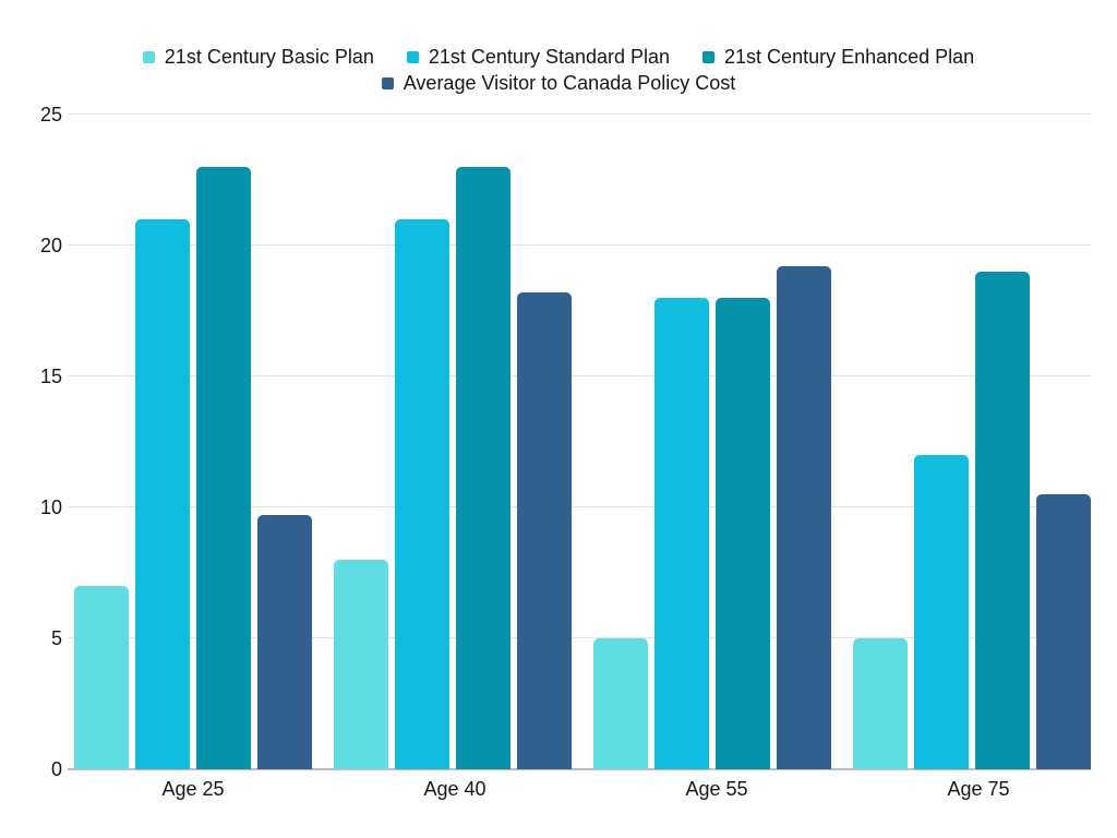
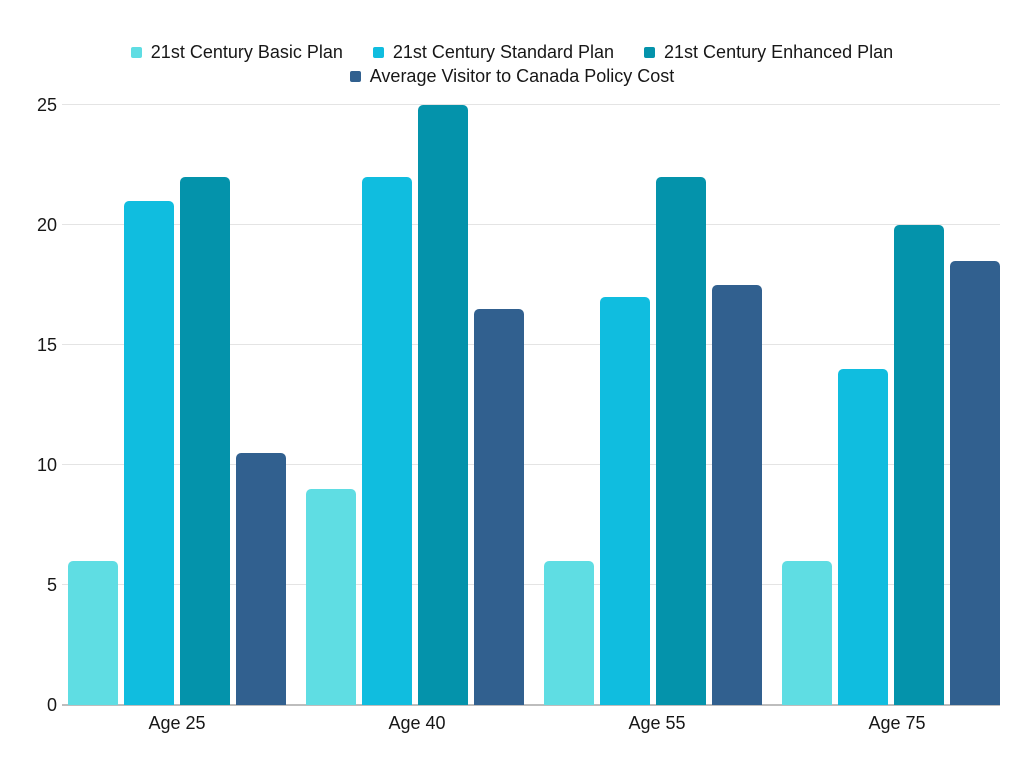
21st Century Basic Plan/Age 25: 7 -> 6
21st Century Enhanced Plan/Age 25: 23 -> 22
Average Visitor to Canada Policy Cost/Age 25: 9.7 -> 10.5
21st Century Basic Plan/Age 40: 8 -> 9
21st Century Standard Plan/Age 40: 21 -> 22
21st Century Enhanced Plan/Age 40: 23 -> 25
Average Visitor to Canada Policy Cost/Age 40: 18.2 -> 16.5
21st Century Basic Plan/Age 55: 5 -> 6
21st Century Standard Plan/Age 55: 18 -> 17
21st Century Enhanced Plan/Age 55: 18 -> 22
Average Visitor to Canada Policy Cost/Age 55: 19.2 -> 17.5
21st Century Basic Plan/Age 75: 5 -> 6
21st Century Standard Plan/Age 75: 12 -> 14
21st Century Enhanced Plan/Age 75: 19 -> 20
Average Visitor to Canada Policy Cost/Age 75: 10.5 -> 18.5
